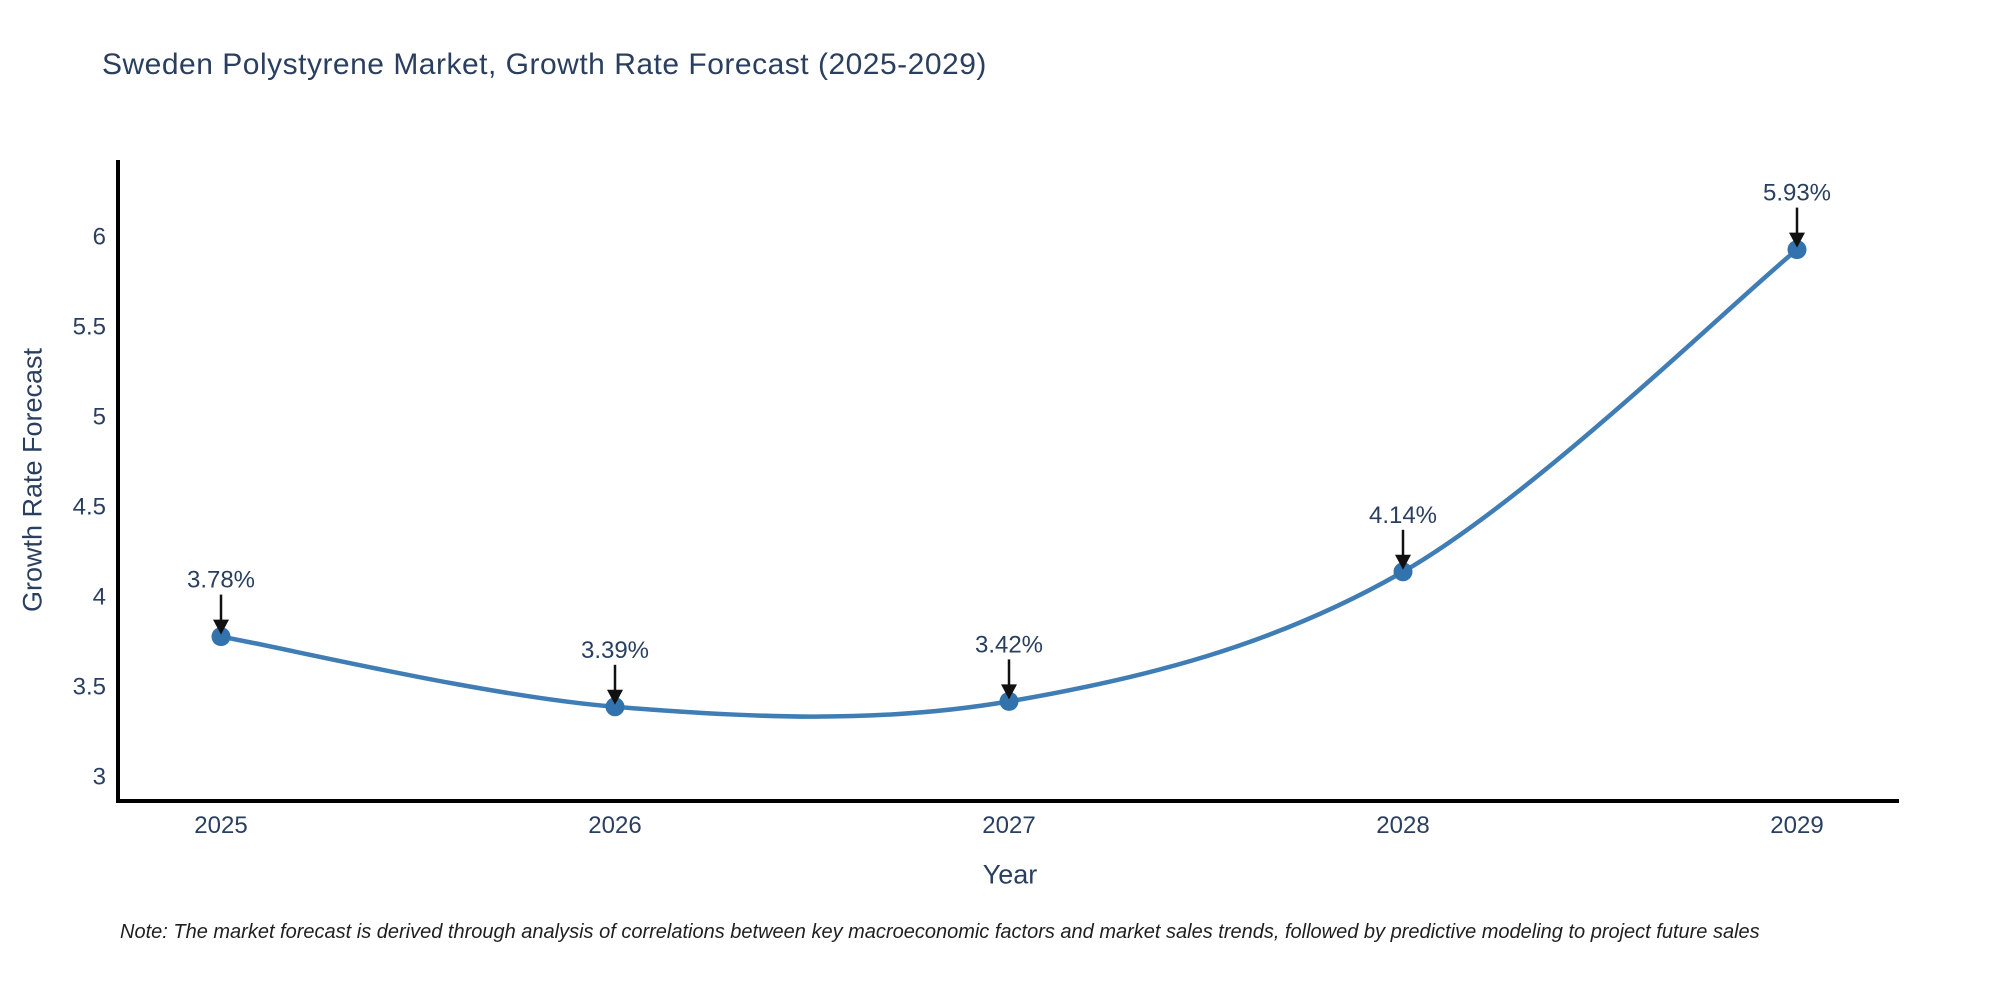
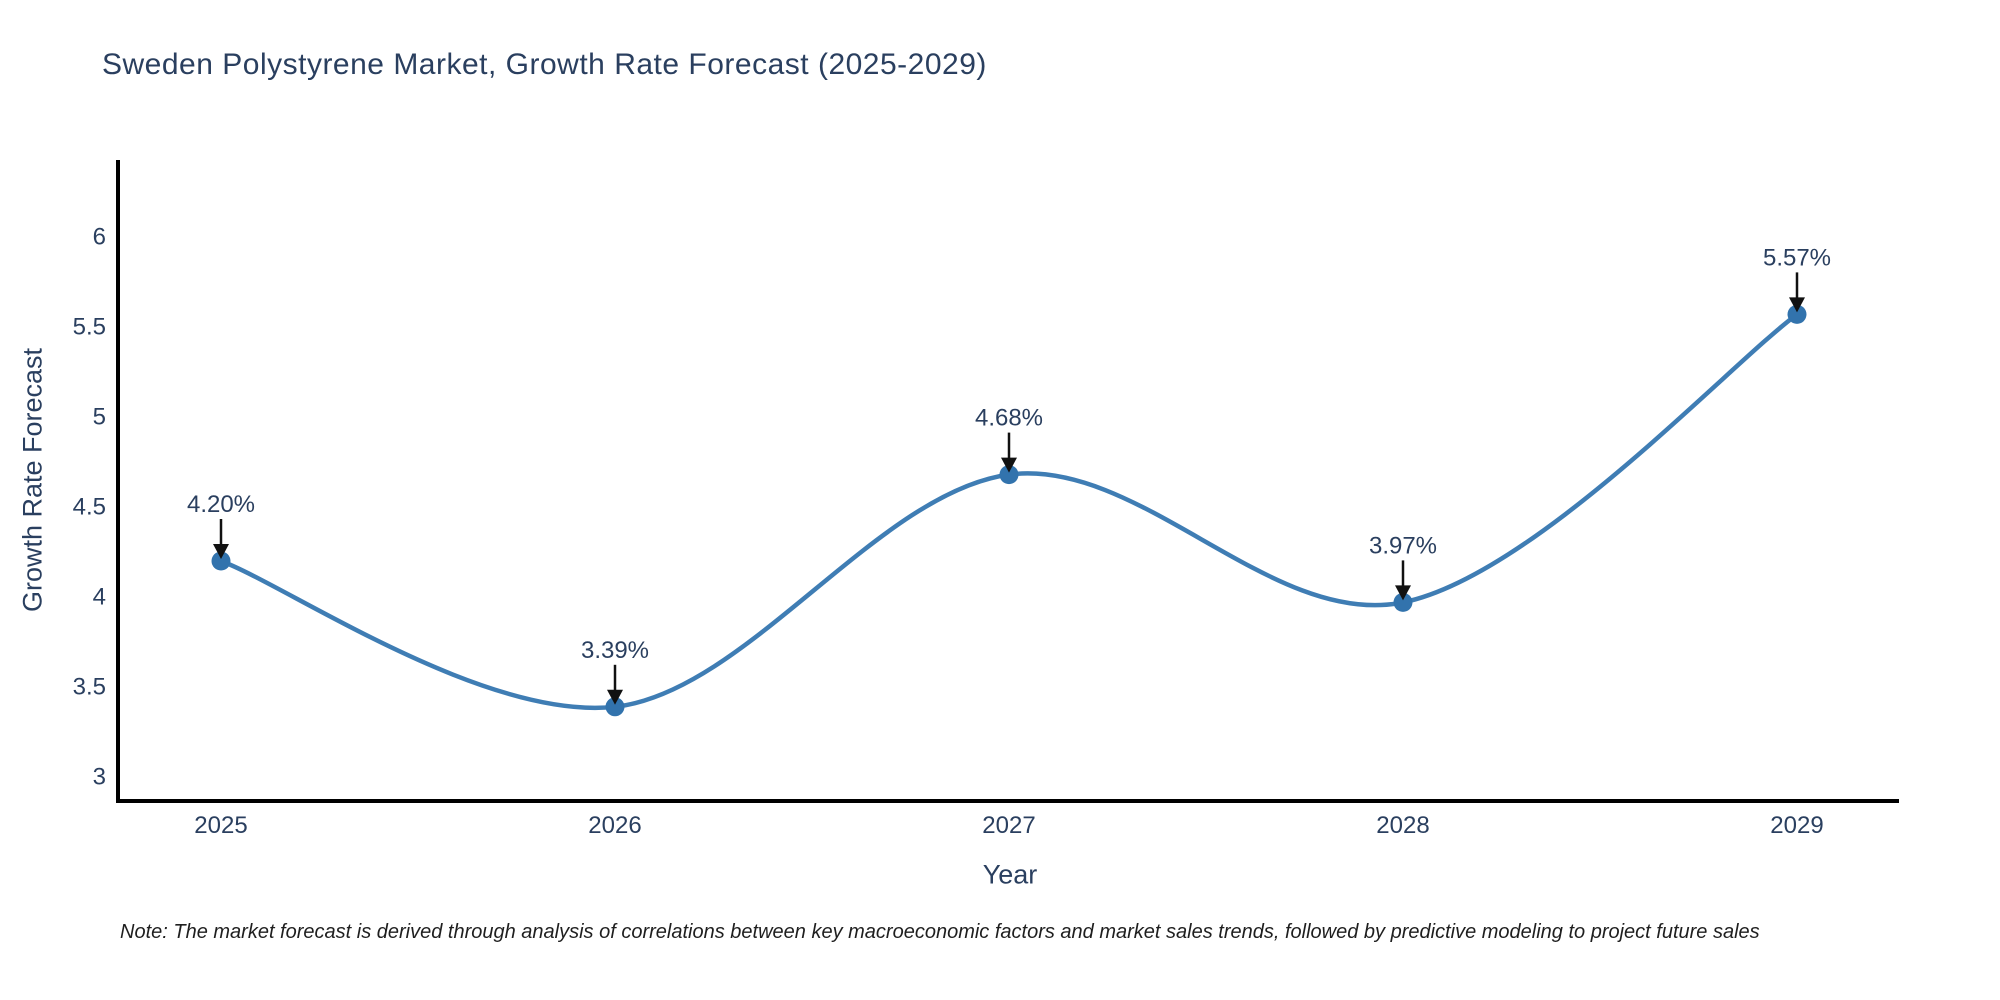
2025: 3.78% -> 4.20%
2027: 3.42% -> 4.68%
2028: 4.14% -> 3.97%
2029: 5.93% -> 5.57%
